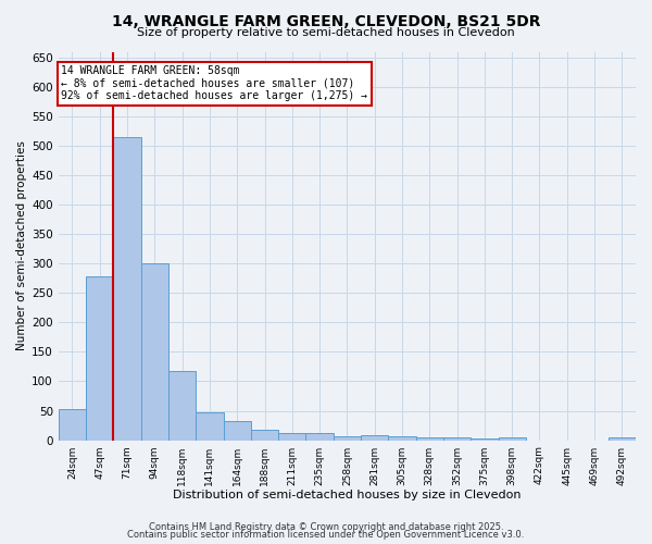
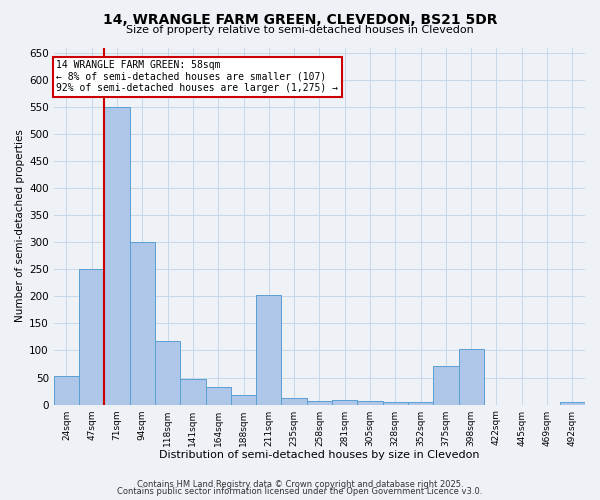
47sqm: 278 -> 250
71sqm: 515 -> 550
211sqm: 13 -> 202
375sqm: 3 -> 72
398sqm: 5 -> 102
